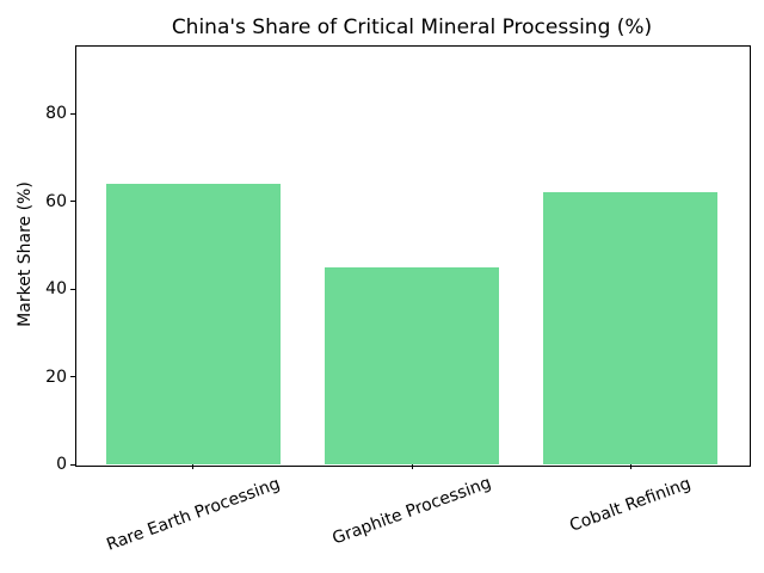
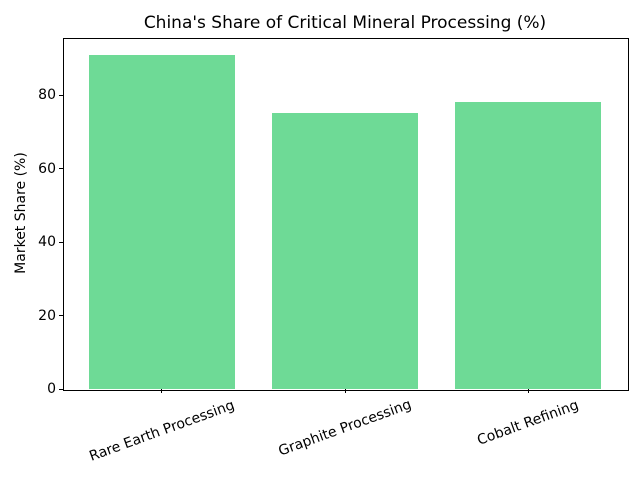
Rare Earth Processing: 64 -> 91
Graphite Processing: 45 -> 75
Cobalt Refining: 62 -> 78
